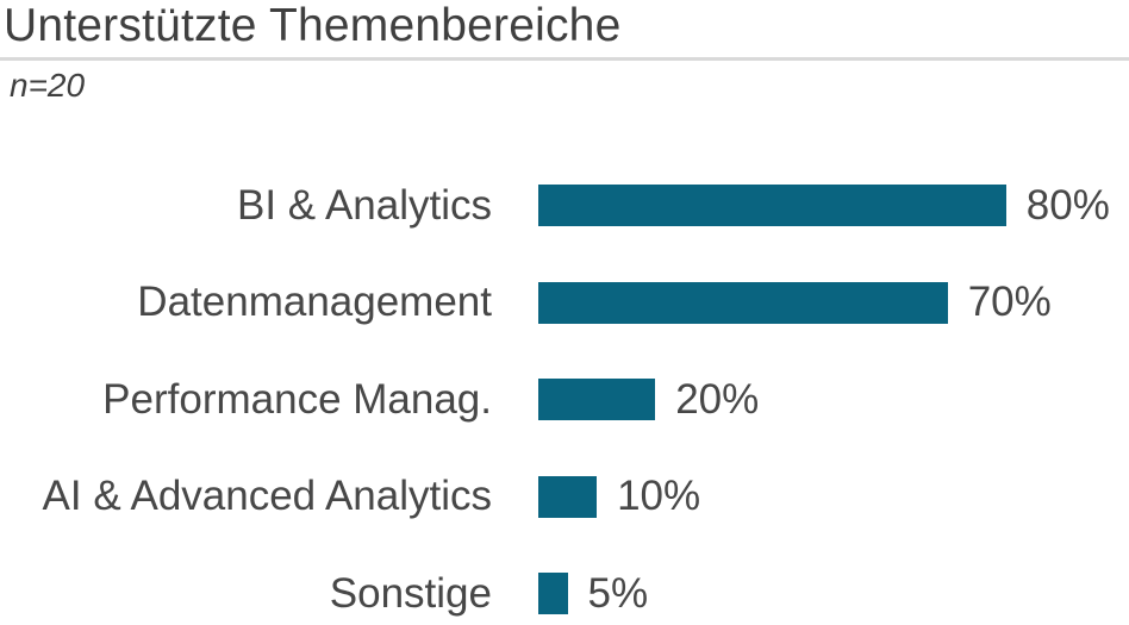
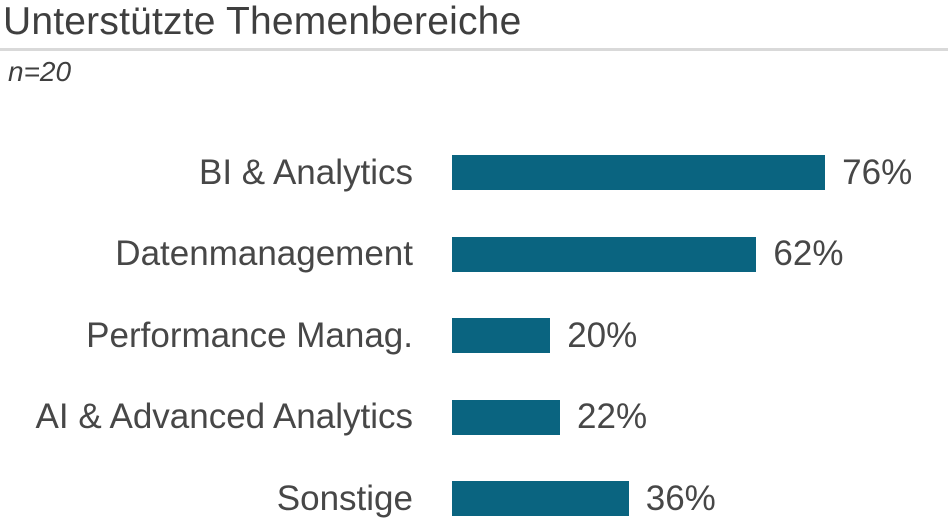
BI & Analytics: 80% -> 76%
Datenmanagement: 70% -> 62%
AI & Advanced Analytics: 10% -> 22%
Sonstige: 5% -> 36%
